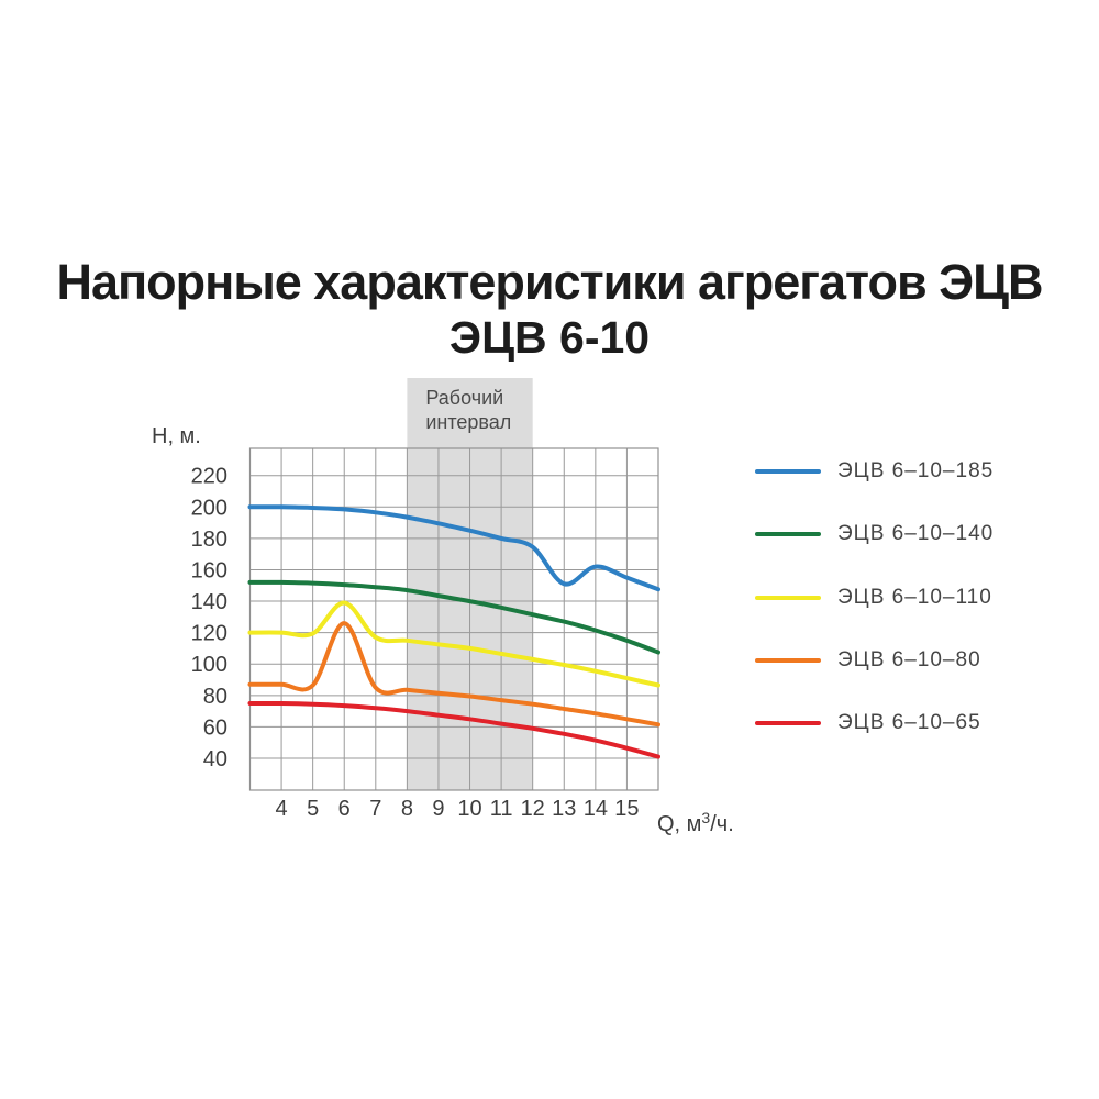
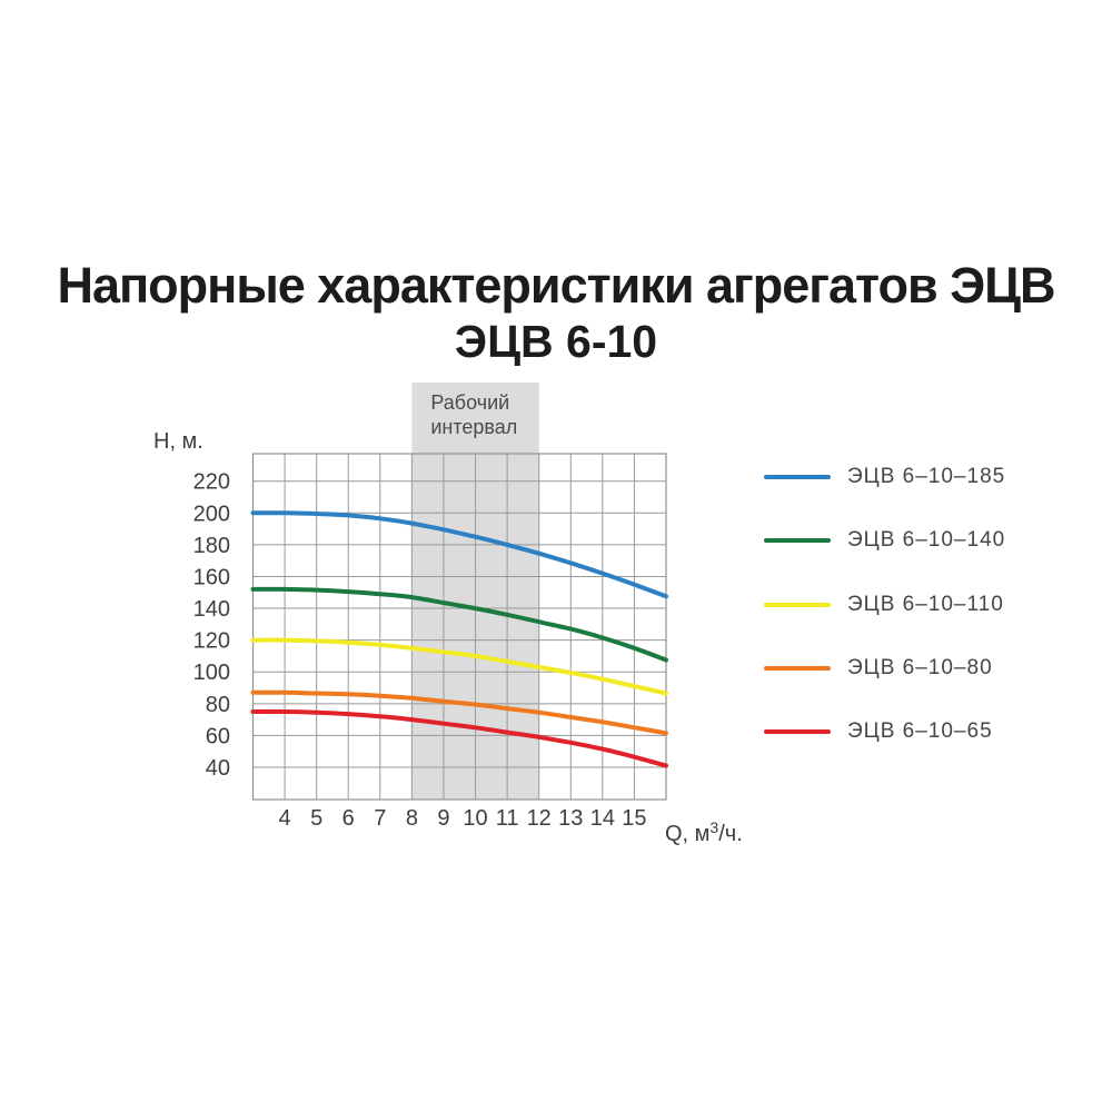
ЭЦВ 6–10–110/6: 139 -> 118
ЭЦВ 6–10–80/6: 126 -> 86
ЭЦВ 6–10–185/13: 151 -> 168
